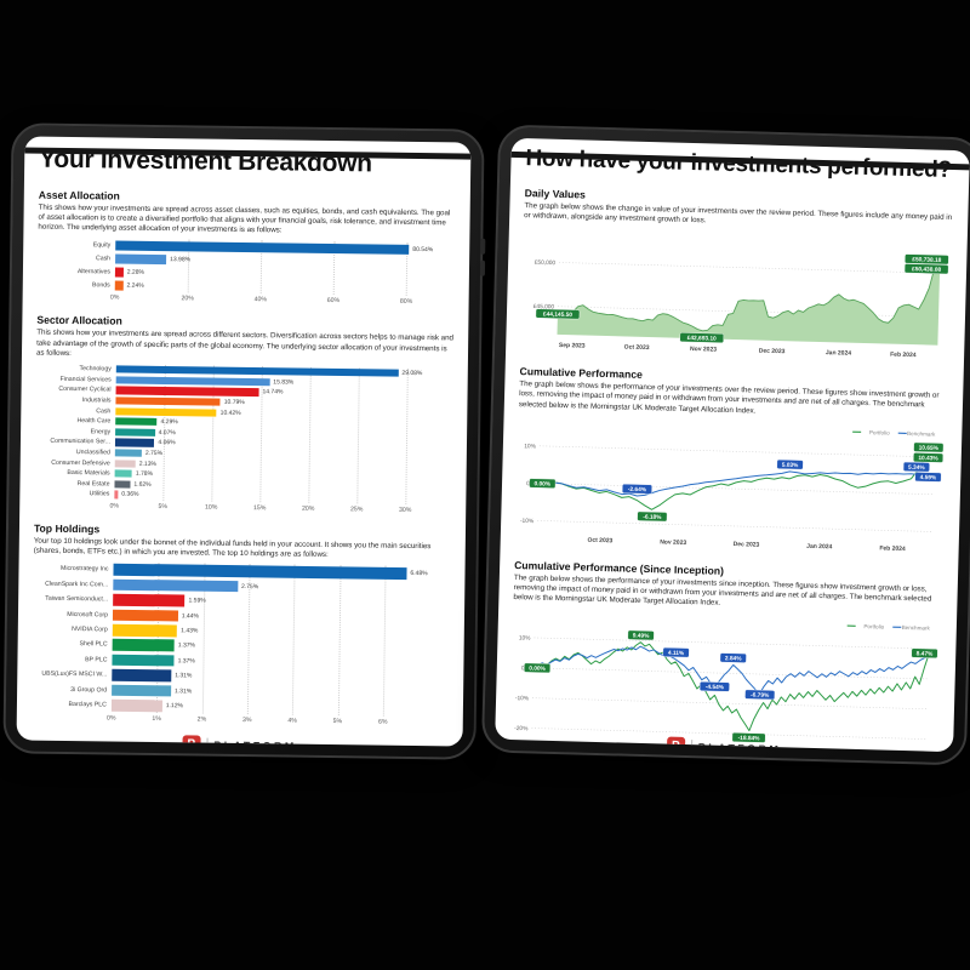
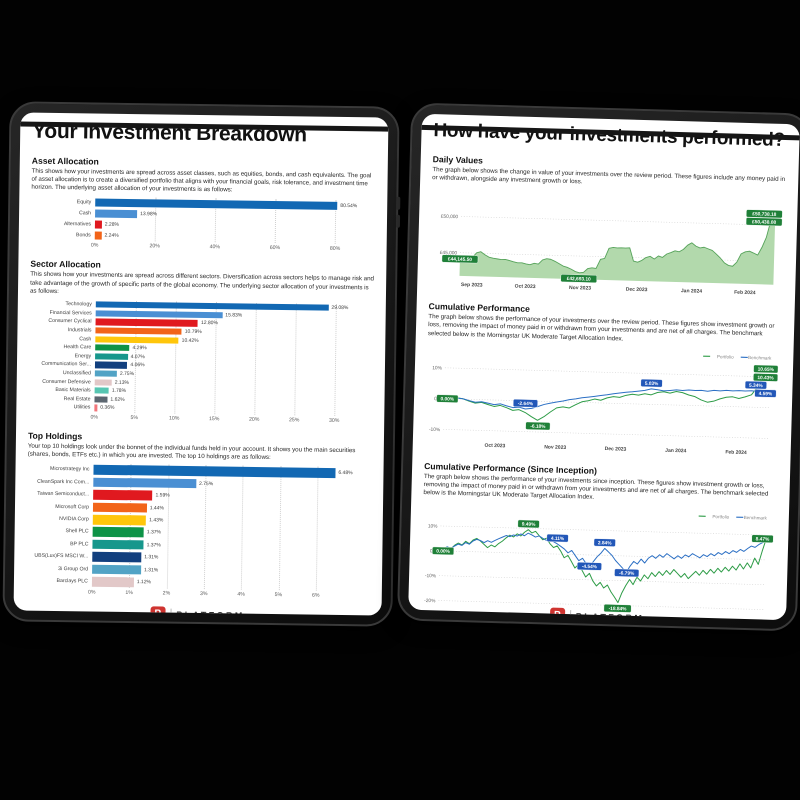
Sector Allocation/Consumer Cyclical: 14.74% -> 12.80%
